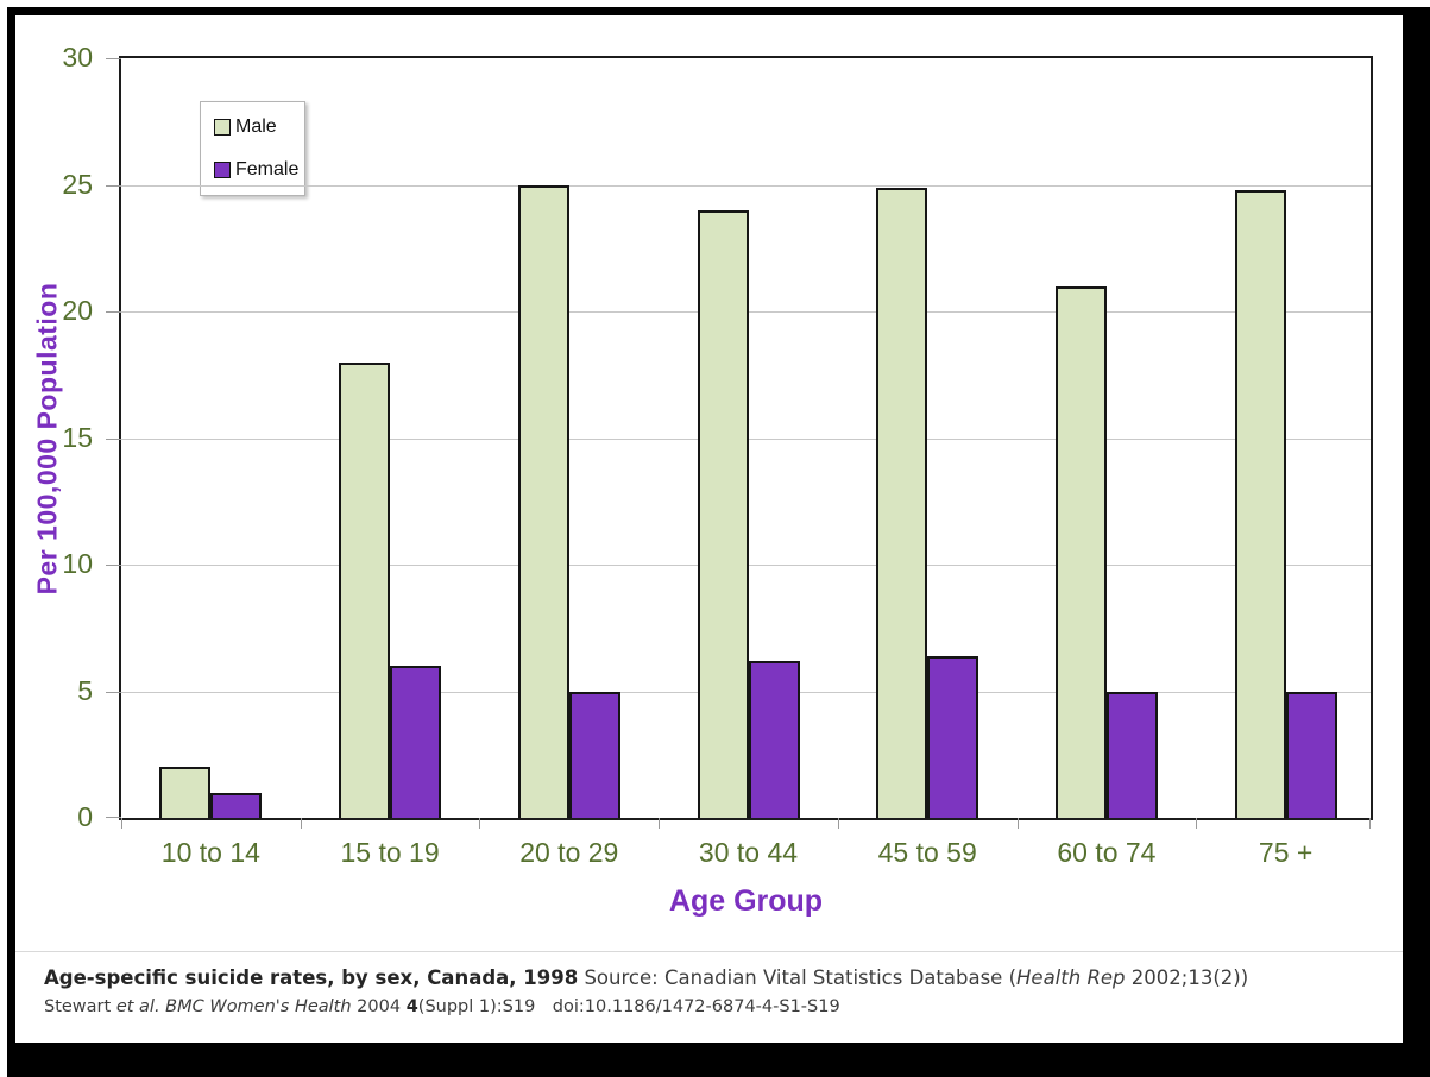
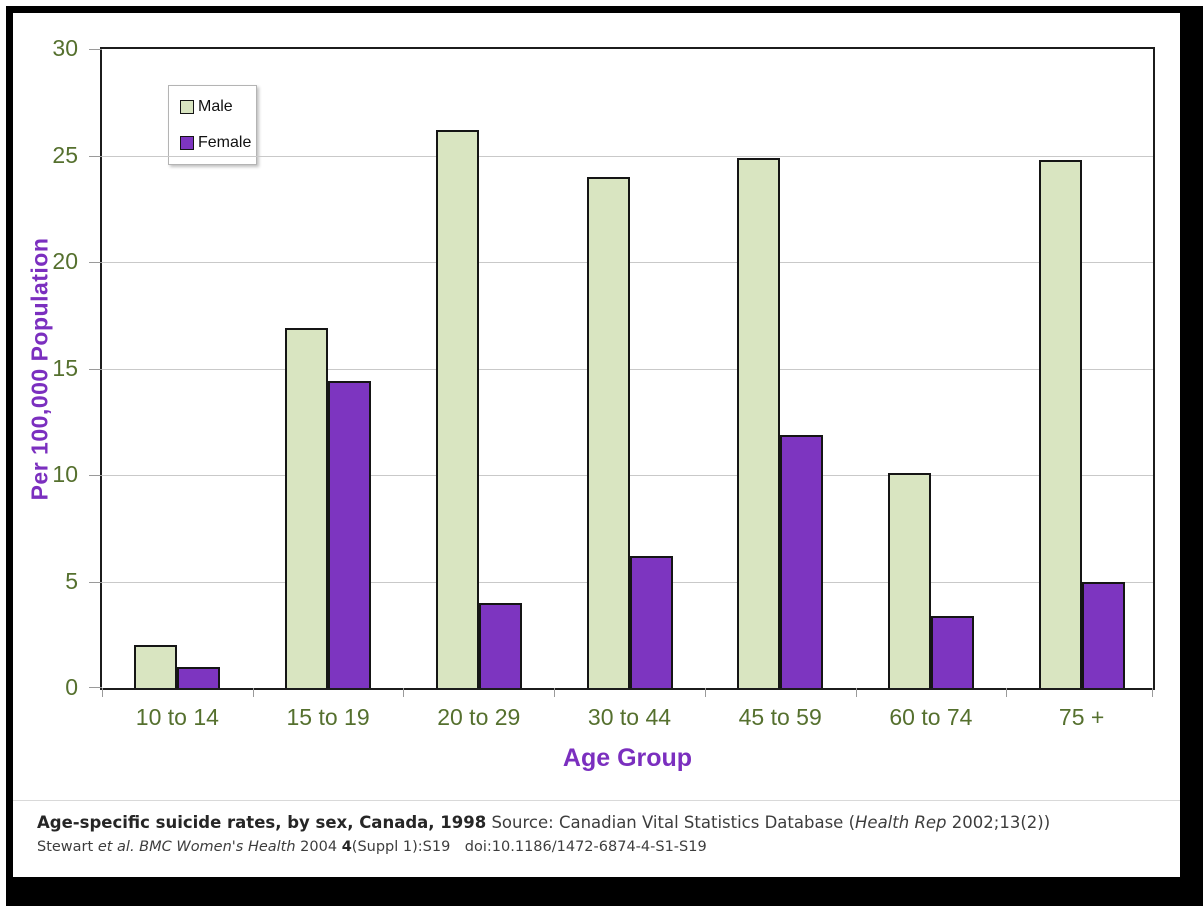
Male/15 to 19: 18.0 -> 16.9
Female/15 to 19: 6.0 -> 14.4
Male/20 to 29: 25.0 -> 26.2
Female/20 to 29: 5.0 -> 4.0
Female/45 to 59: 6.4 -> 11.9
Male/60 to 74: 21.0 -> 10.1
Female/60 to 74: 5.0 -> 3.4
